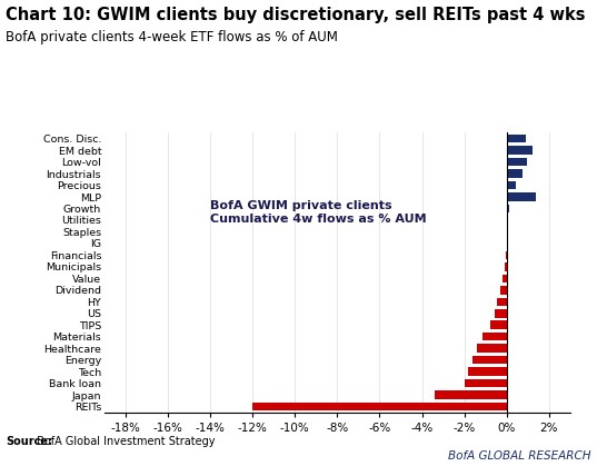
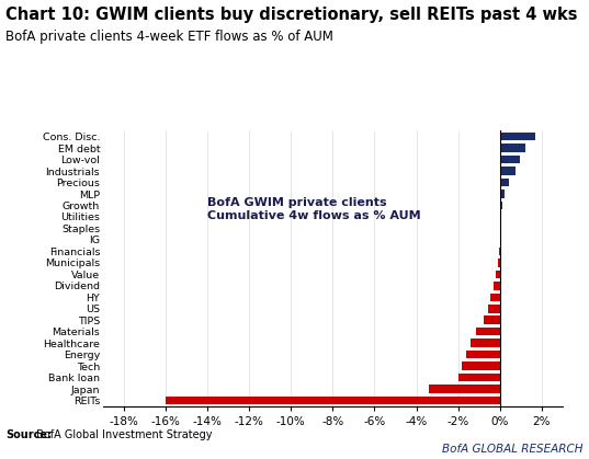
Cons. Disc.: 0.9% -> 1.7%
MLP: 1.4% -> 0.2%
REITs: -12.0% -> -16.0%
